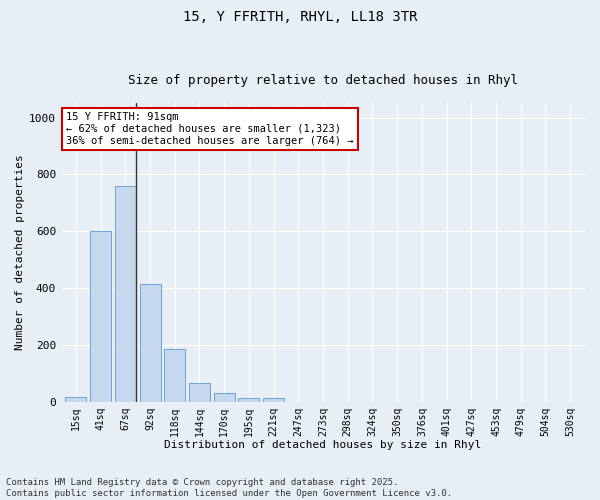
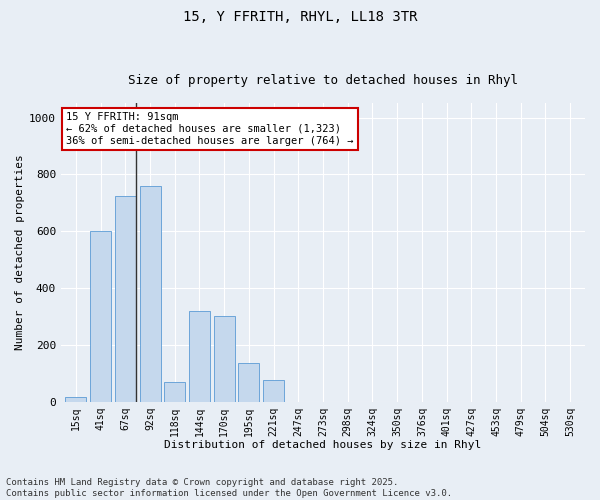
67sq: 760 -> 725
92sq: 415 -> 760
118sq: 185 -> 70
144sq: 65 -> 320
170sq: 30 -> 300
195sq: 13 -> 135
221sq: 13 -> 75
